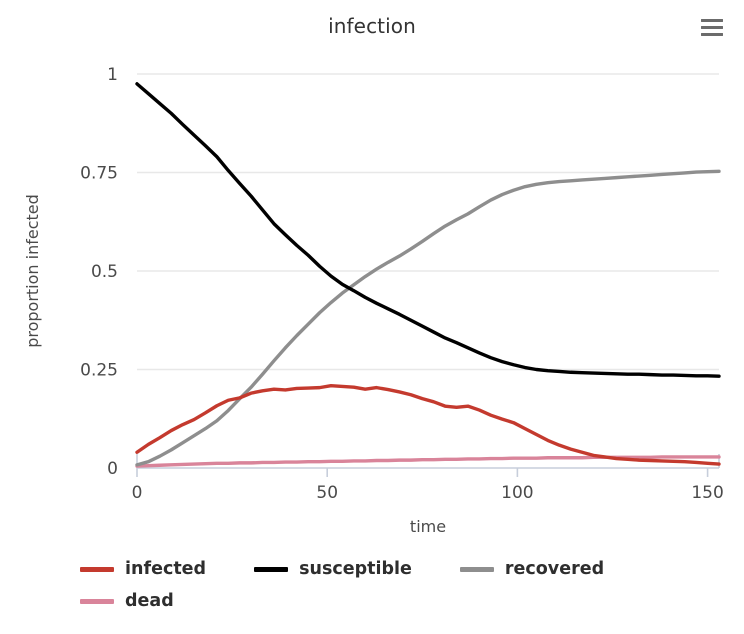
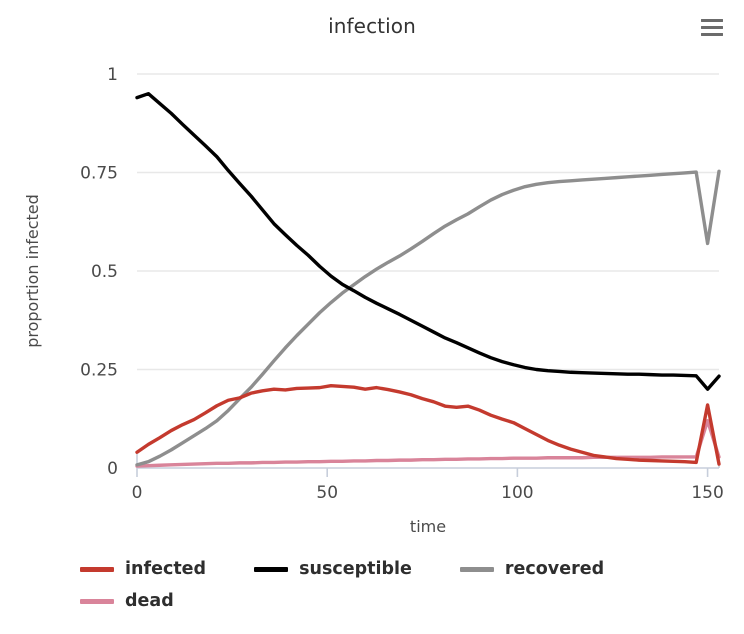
susceptible/0: 0.97 -> 0.94
infected/150: 0.01 -> 0.16
susceptible/150: 0.23 -> 0.20
recovered/150: 0.75 -> 0.57
dead/150: 0.03 -> 0.12
